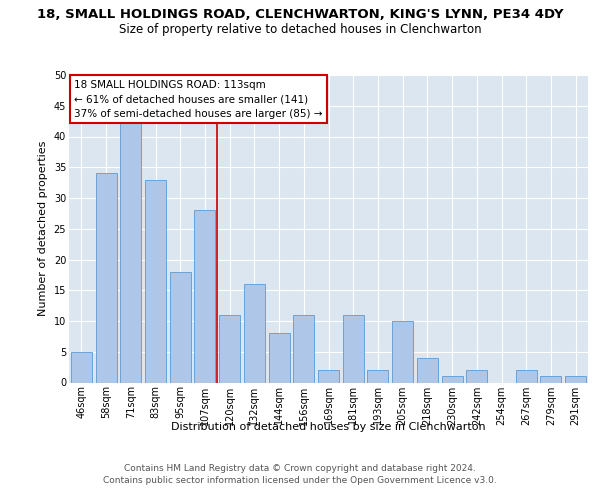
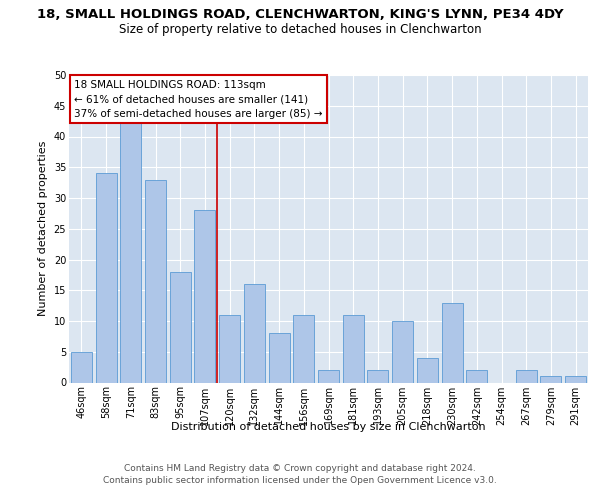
230sqm: 1 -> 13
